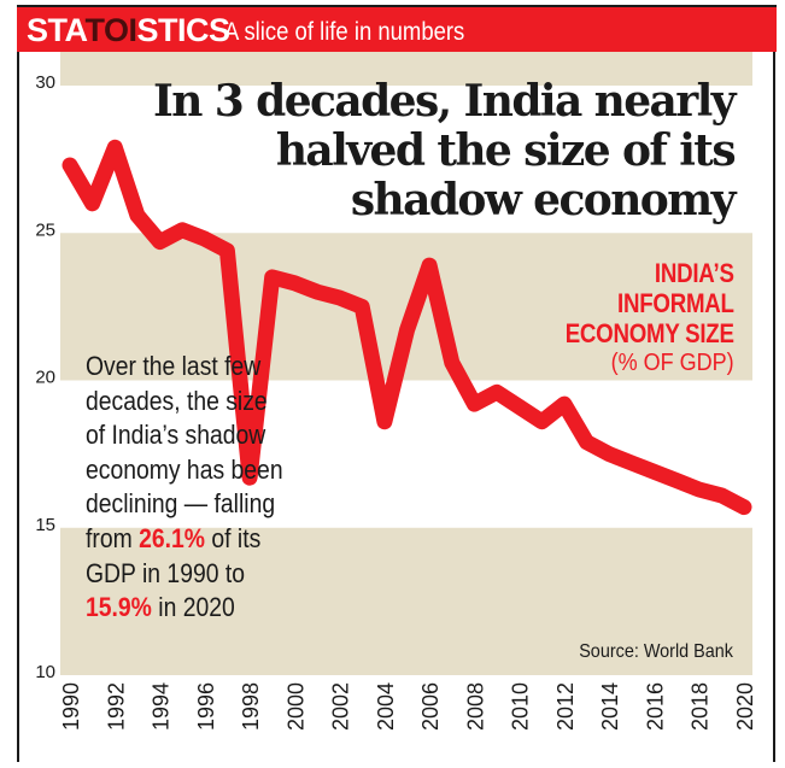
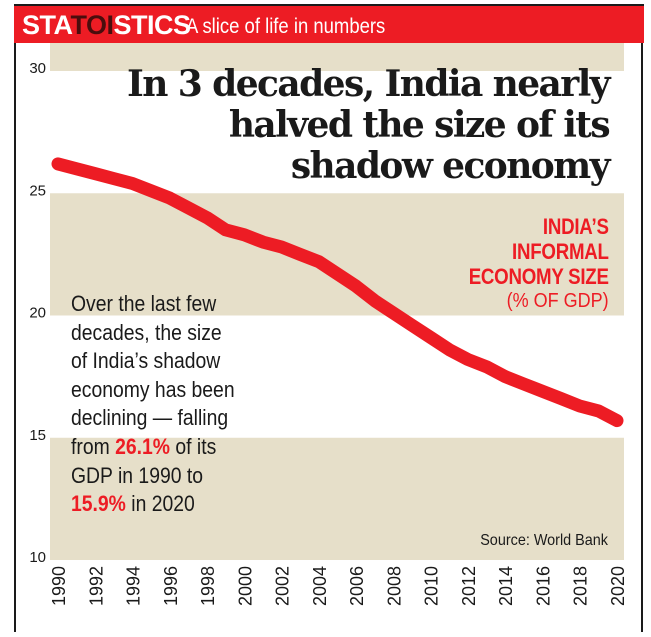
1990: 27.3 -> 26.2
1992: 27.9 -> 25.8
1994: 24.7 -> 25.4
1998: 16.7 -> 24.0
2004: 18.6 -> 22.2
2006: 23.9 -> 21.2
2008: 19.2 -> 20.1
2012: 19.2 -> 18.2
